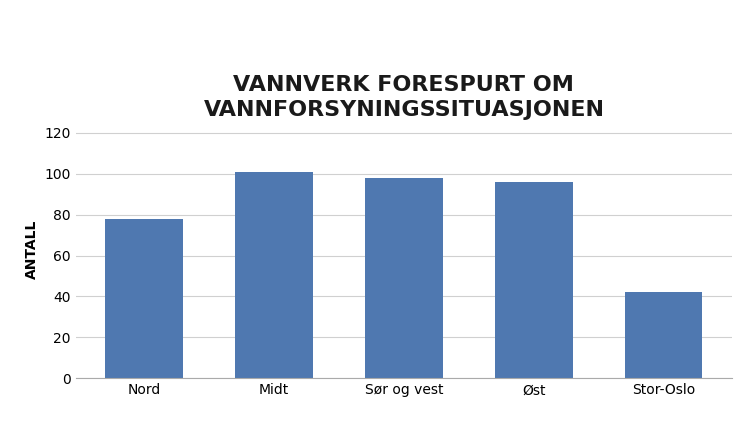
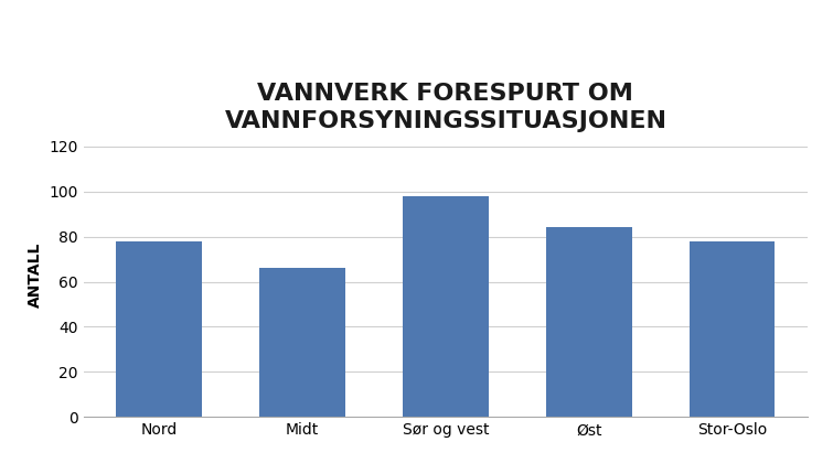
Midt: 101 -> 66
Øst: 96 -> 84
Stor-Oslo: 42 -> 78
